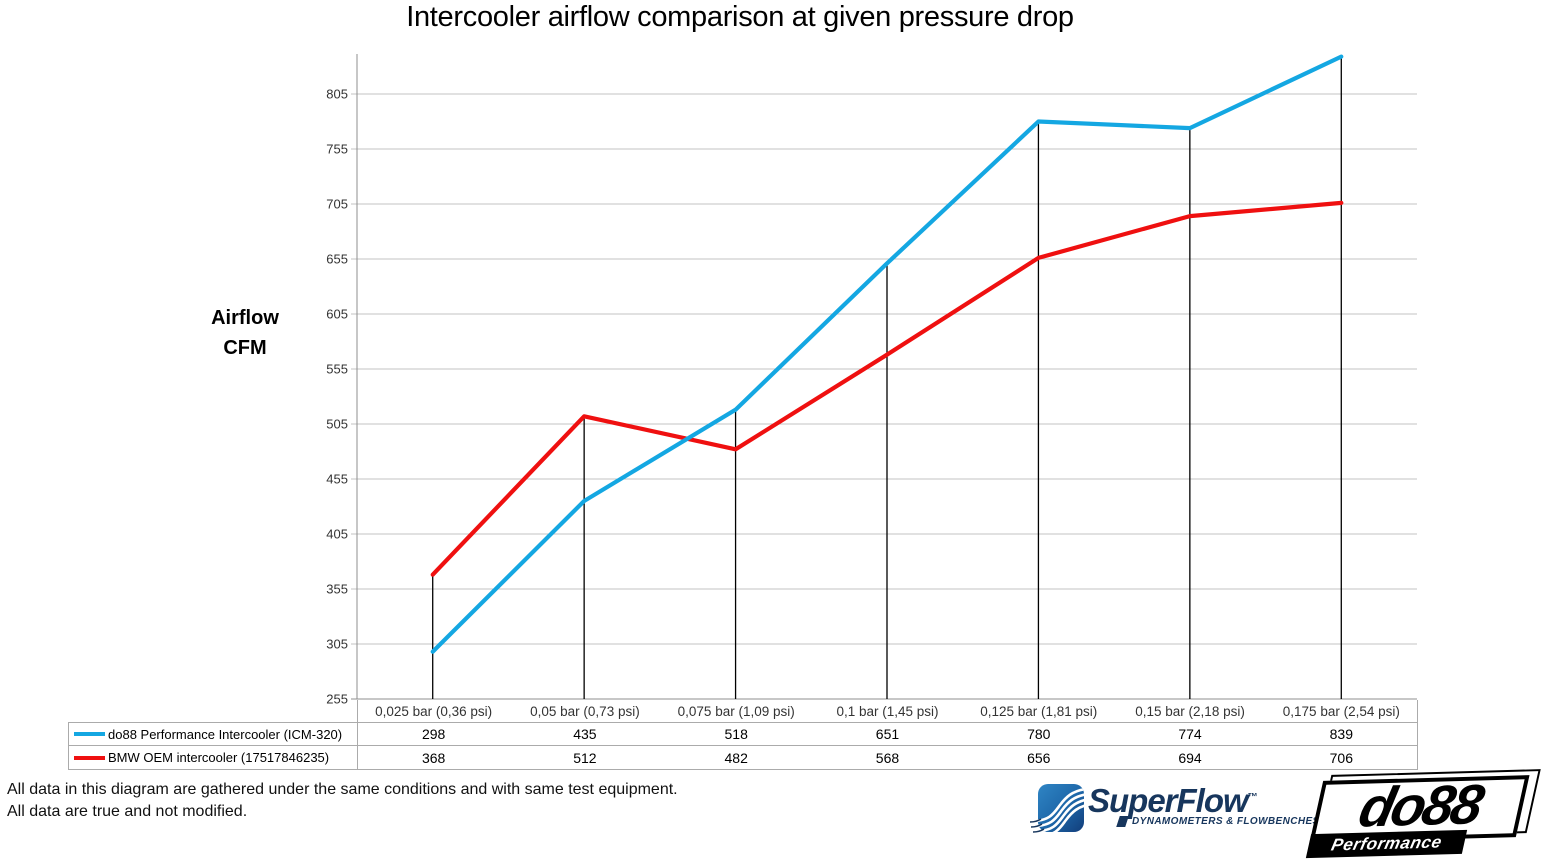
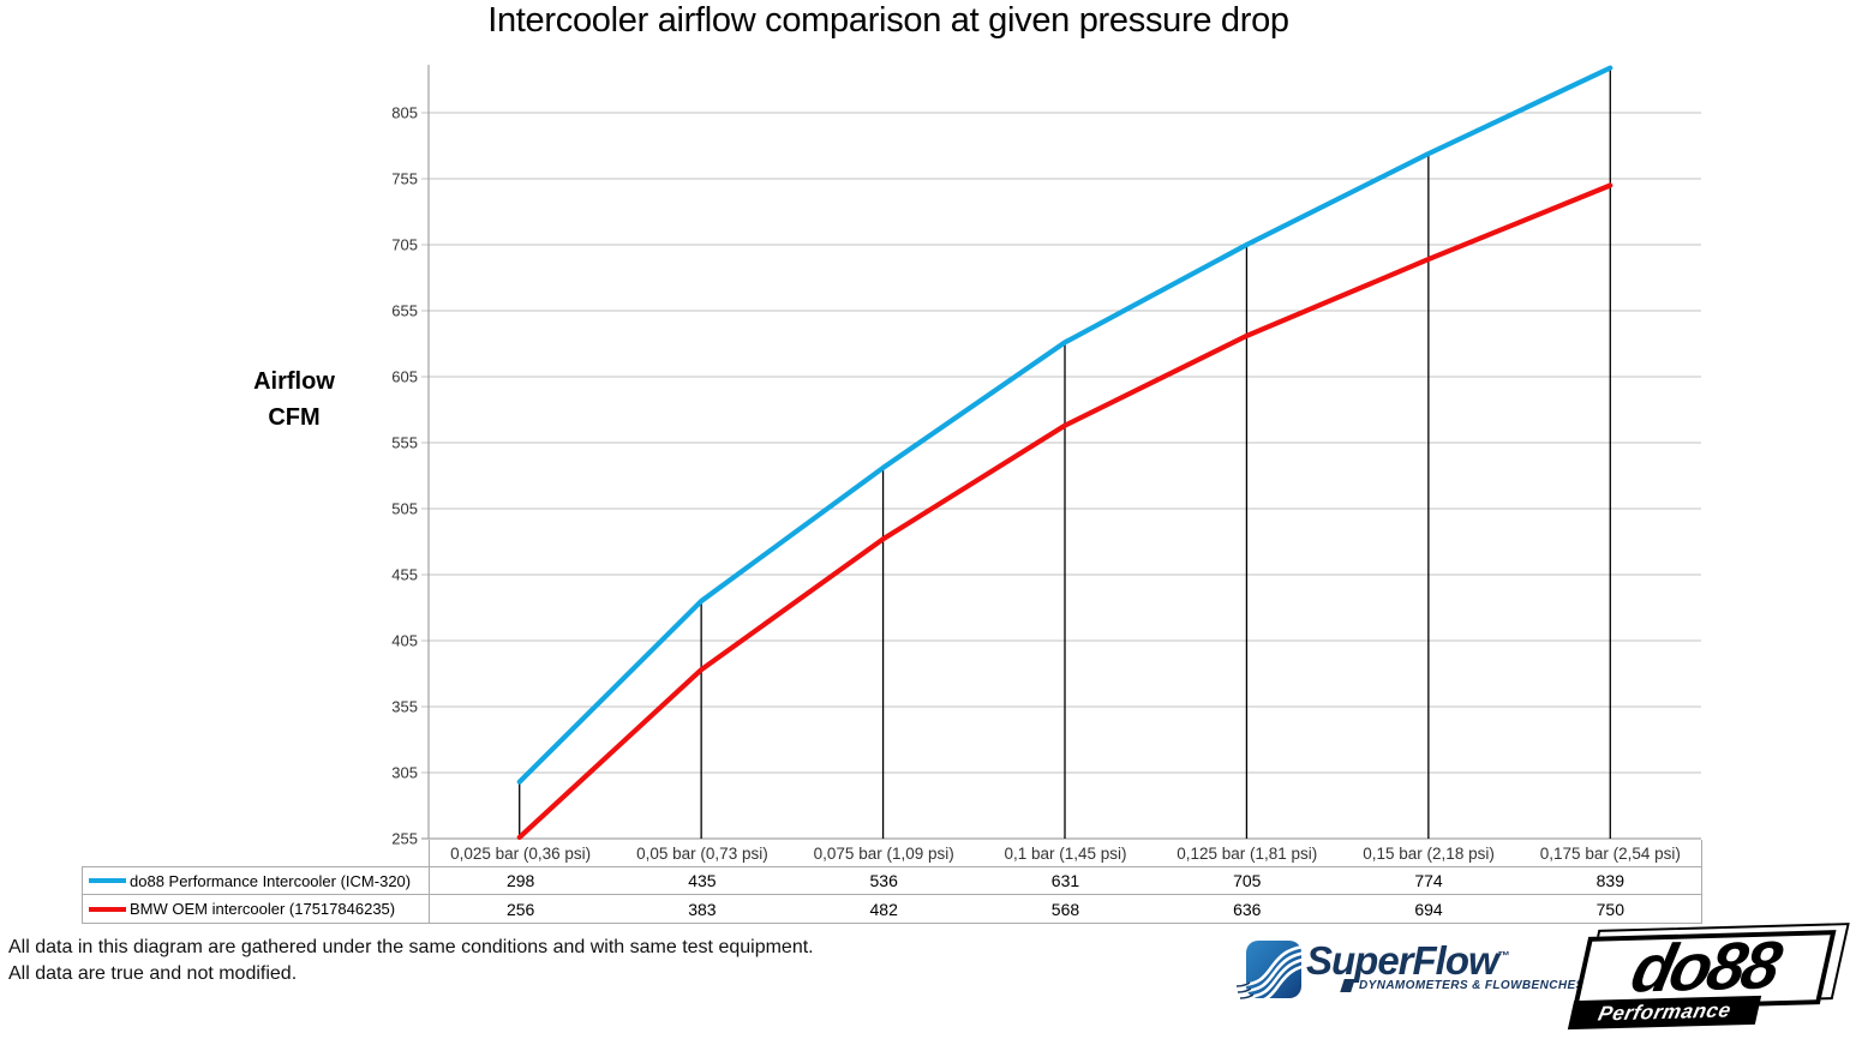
BMW OEM intercooler (17517846235)/0,025 bar (0,36 psi): 368 -> 256
BMW OEM intercooler (17517846235)/0,05 bar (0,73 psi): 512 -> 383
do88 Performance Intercooler (ICM-320)/0,075 bar (1,09 psi): 518 -> 536
do88 Performance Intercooler (ICM-320)/0,1 bar (1,45 psi): 651 -> 631
do88 Performance Intercooler (ICM-320)/0,125 bar (1,81 psi): 780 -> 705
BMW OEM intercooler (17517846235)/0,125 bar (1,81 psi): 656 -> 636
BMW OEM intercooler (17517846235)/0,175 bar (2,54 psi): 706 -> 750
